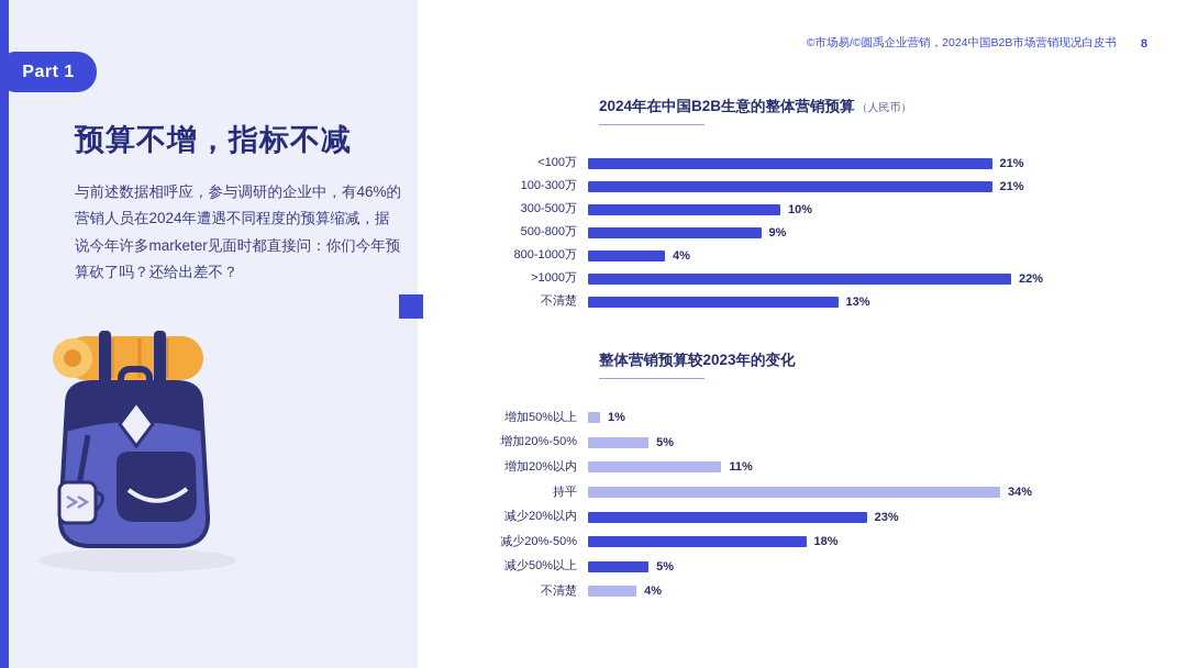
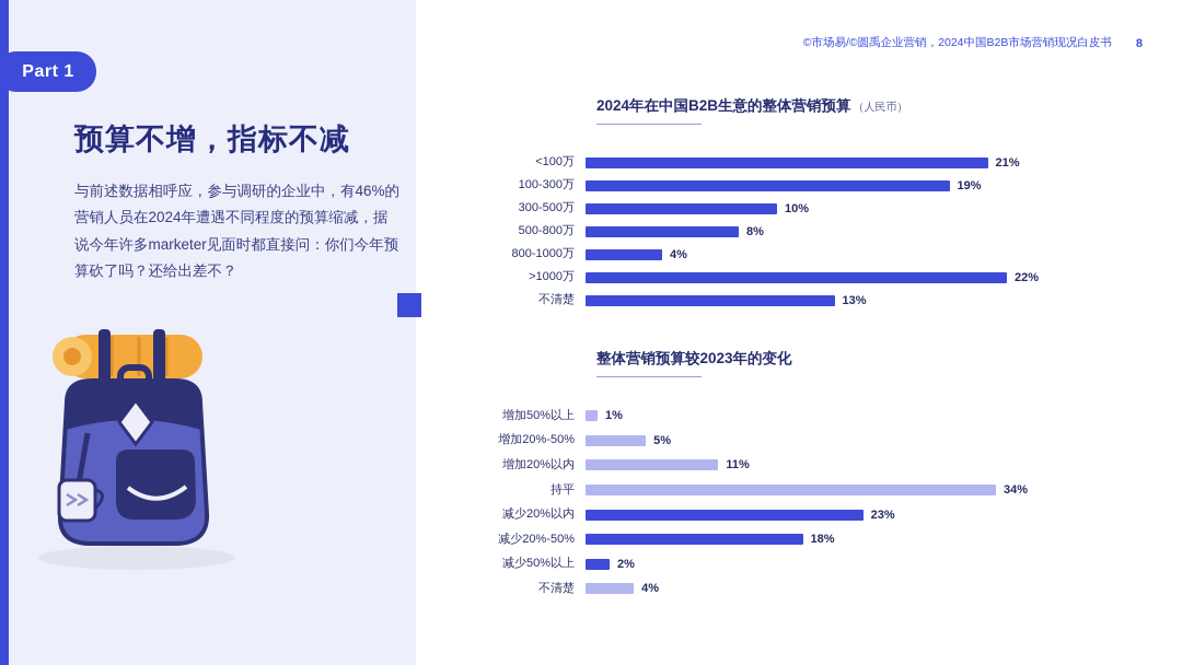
2024年在中国B2B生意的整体营销预算/100-300万: 21% -> 19%
2024年在中国B2B生意的整体营销预算/500-800万: 9% -> 8%
整体营销预算较2023年的变化/减少50%以上: 5% -> 2%
